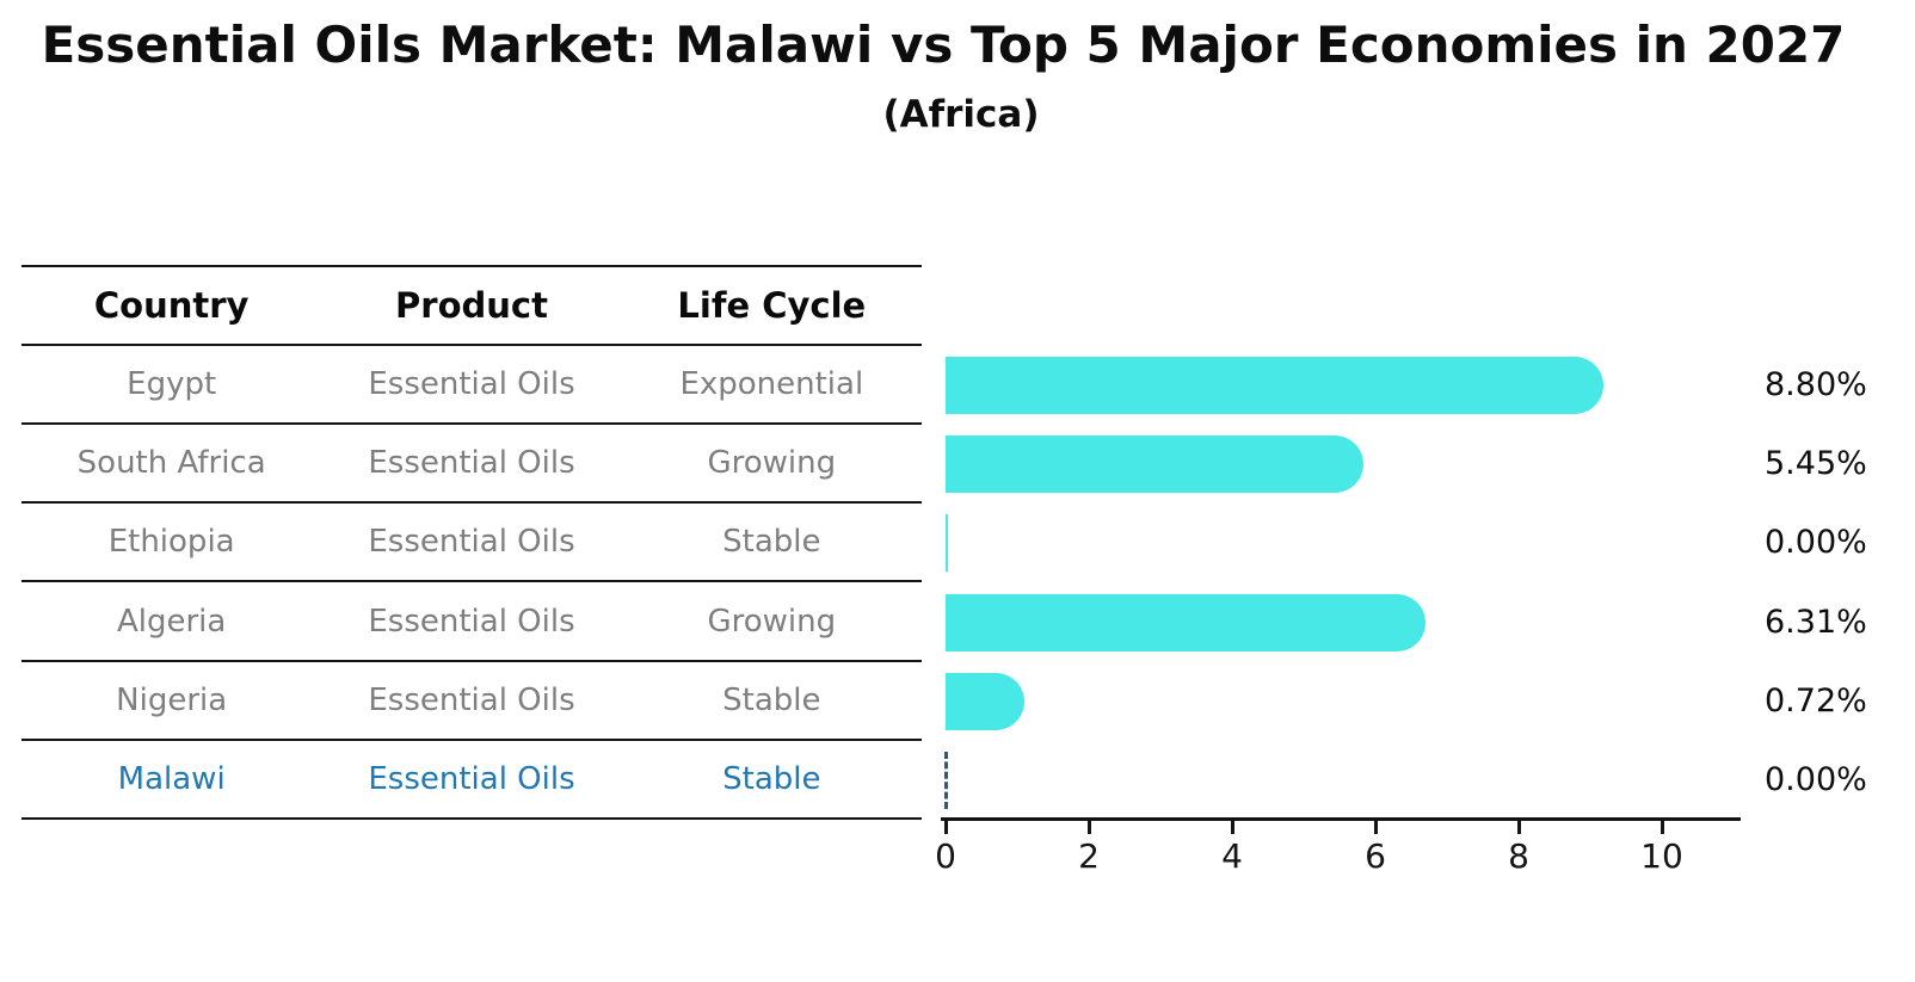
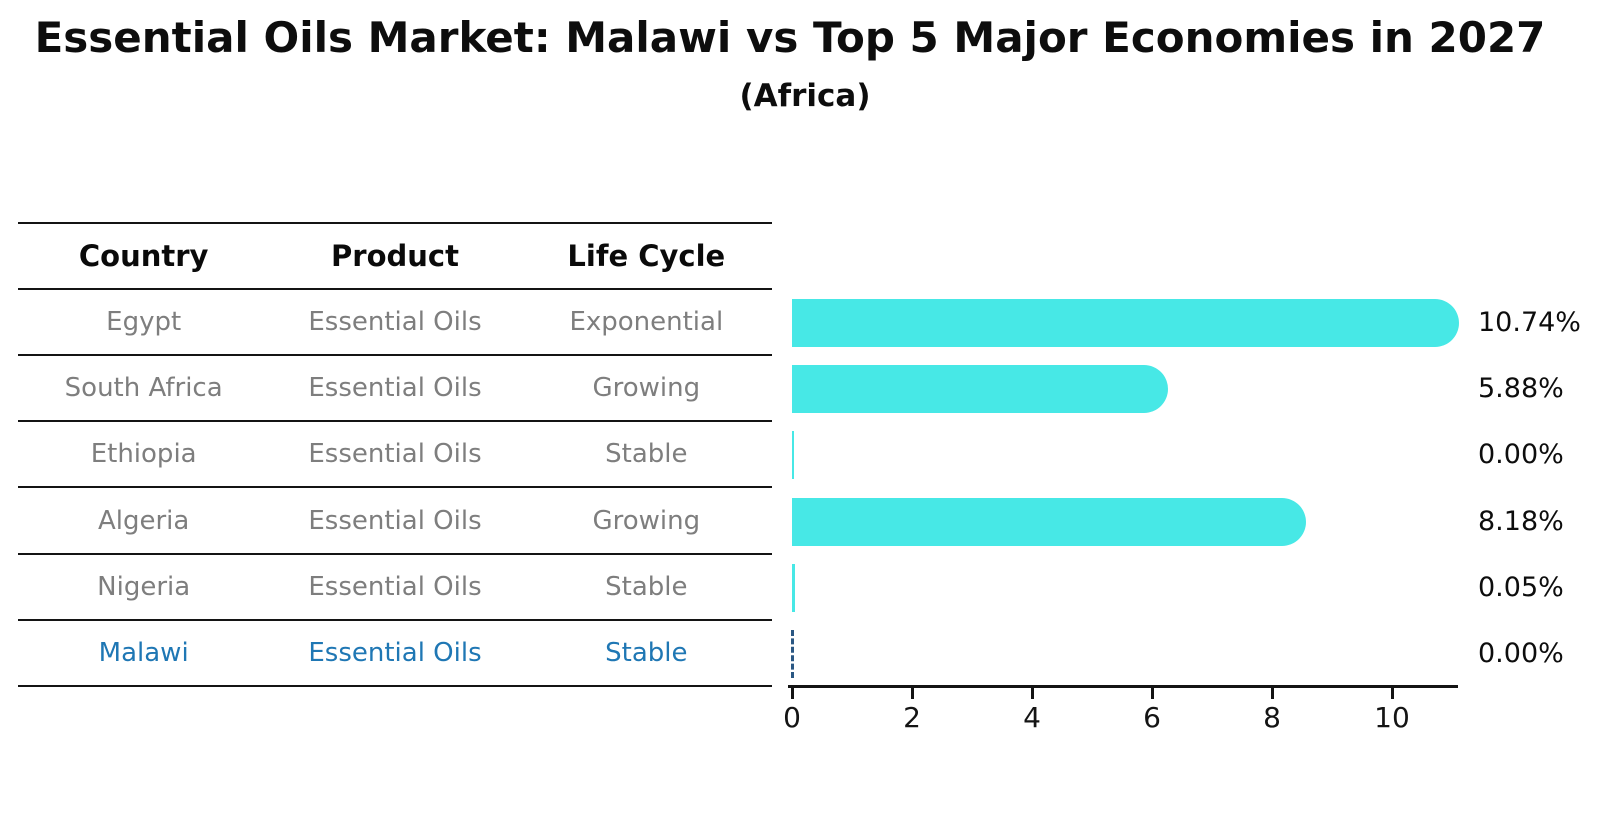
Egypt: 8.80% -> 10.74%
South Africa: 5.45% -> 5.88%
Algeria: 6.31% -> 8.18%
Nigeria: 0.72% -> 0.05%
